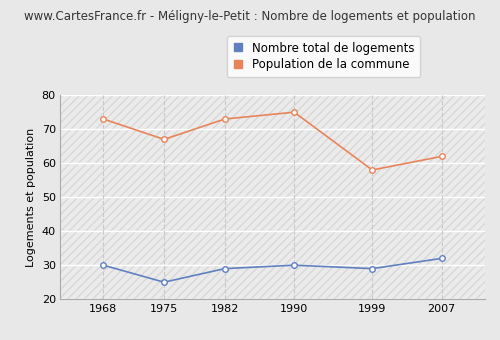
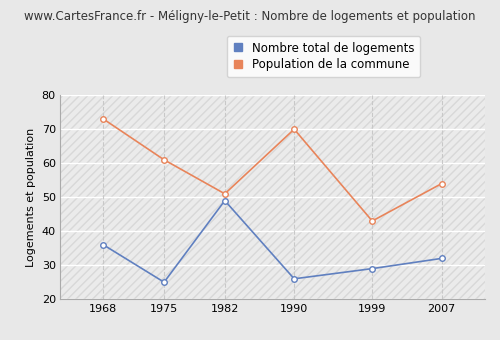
Nombre total de logements/1968: 30 -> 36
Population de la commune/1975: 67 -> 61
Nombre total de logements/1982: 29 -> 49
Population de la commune/1982: 73 -> 51
Nombre total de logements/1990: 30 -> 26
Population de la commune/1990: 75 -> 70
Population de la commune/1999: 58 -> 43
Population de la commune/2007: 62 -> 54
